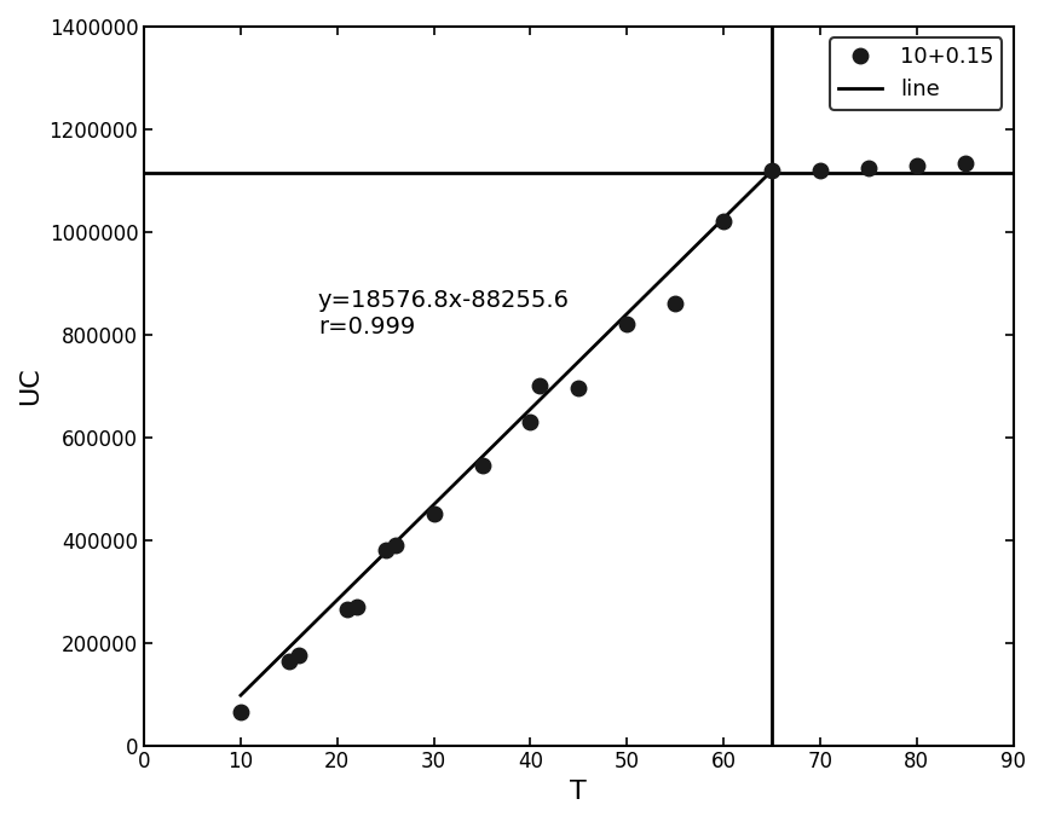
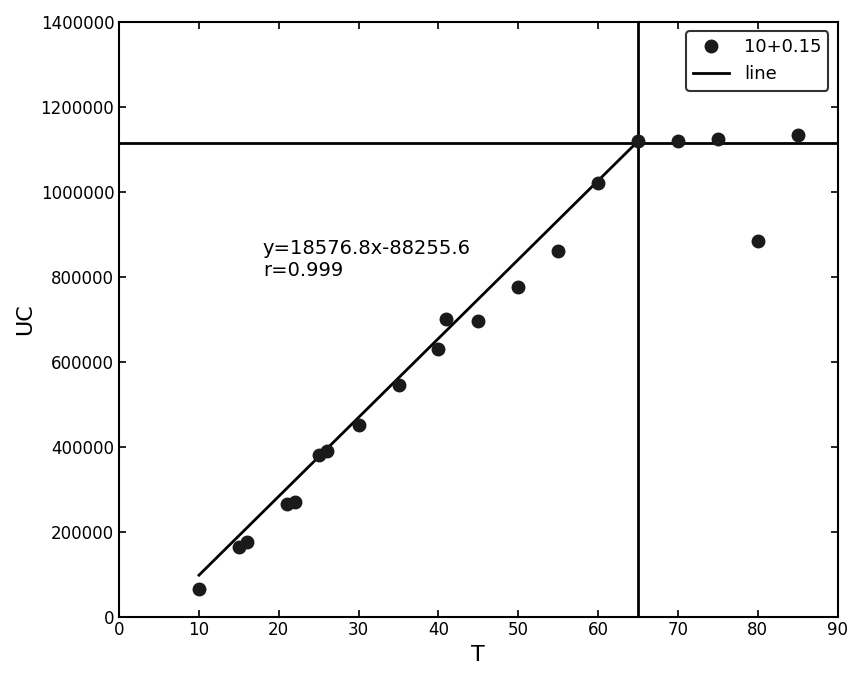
50: 820000 -> 775000
80: 1130000 -> 885000
